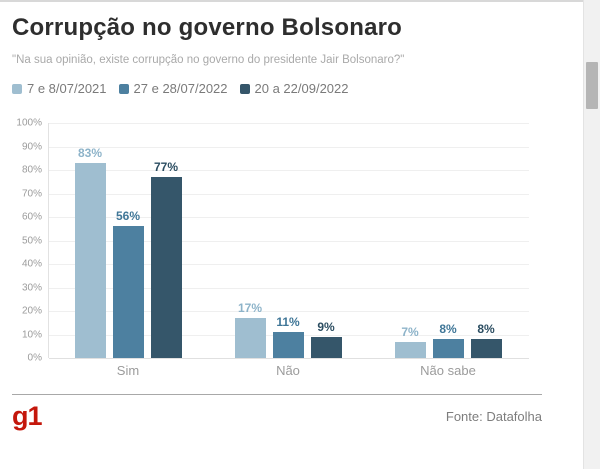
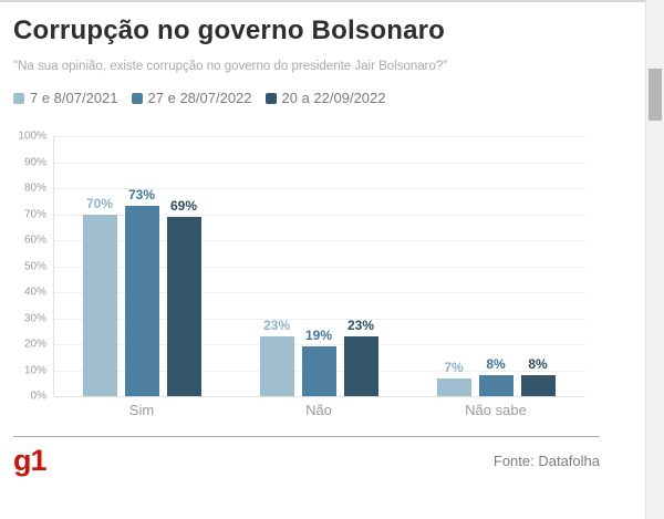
7 e 8/07/2021/Sim: 83% -> 70%
27 e 28/07/2022/Sim: 56% -> 73%
20 a 22/09/2022/Sim: 77% -> 69%
7 e 8/07/2021/Não: 17% -> 23%
27 e 28/07/2022/Não: 11% -> 19%
20 a 22/09/2022/Não: 9% -> 23%
